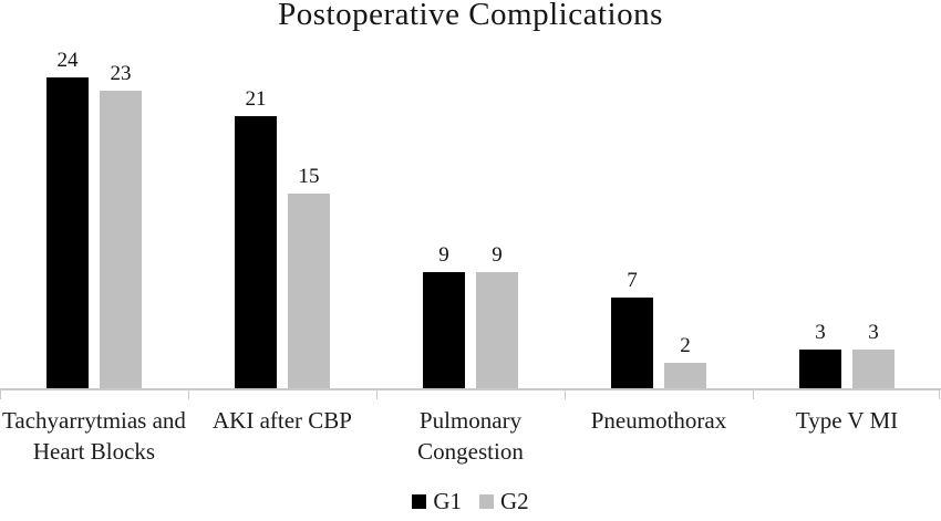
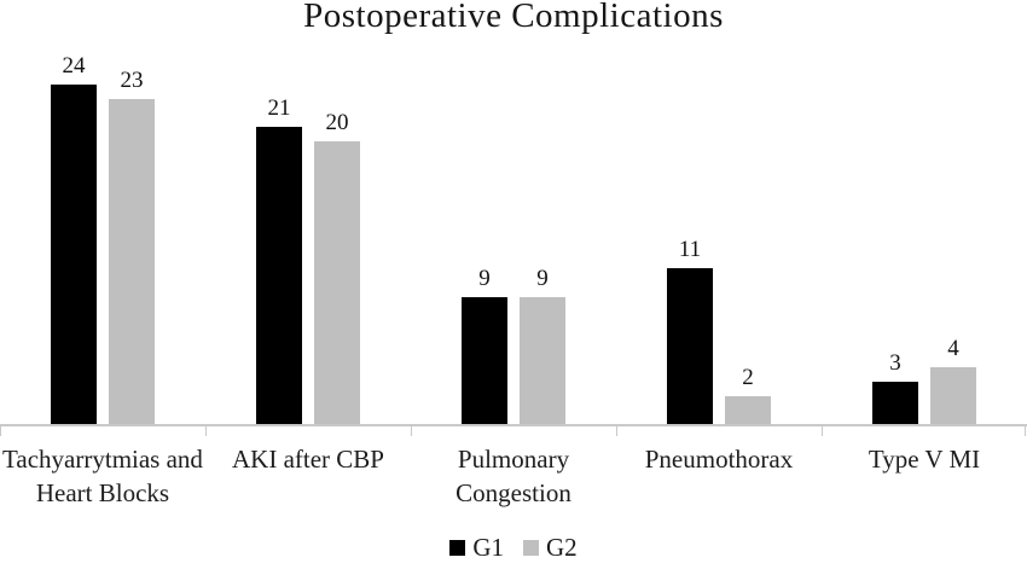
G2/AKI after CBP: 15 -> 20
G1/Pneumothorax: 7 -> 11
G2/Type V MI: 3 -> 4
